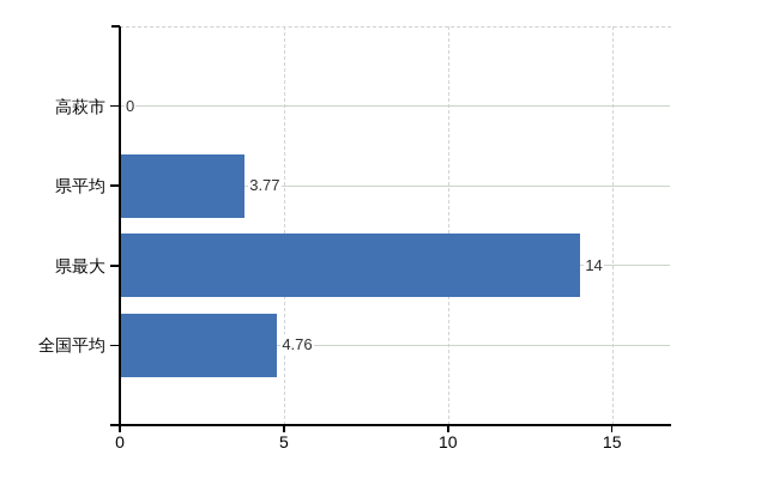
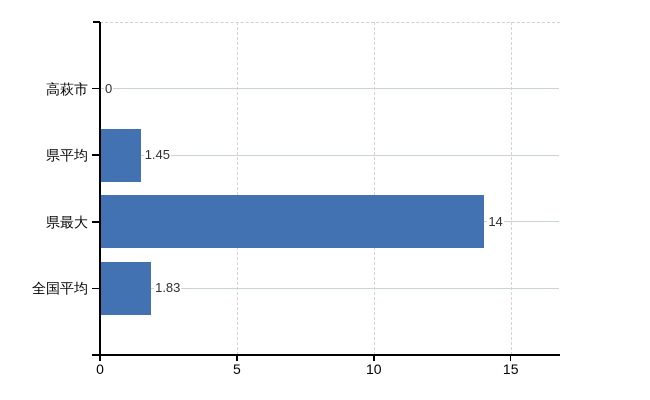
県平均: 3.77 -> 1.45
全国平均: 4.76 -> 1.83
